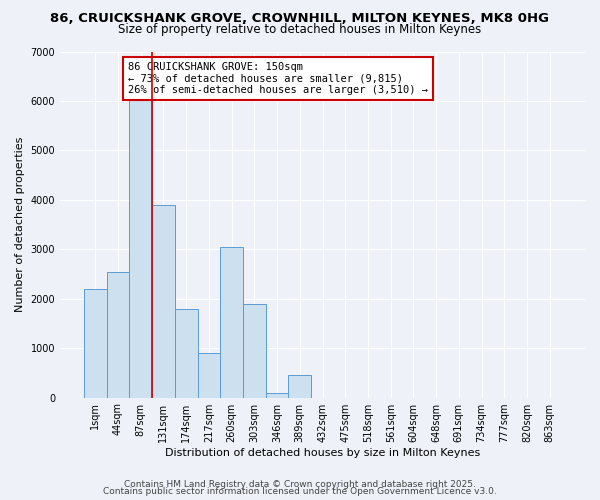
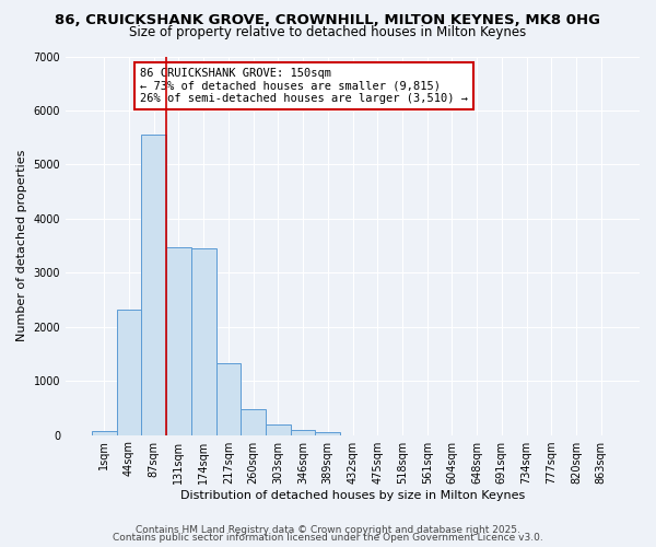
1sqm: 2200 -> 70
44sqm: 2550 -> 2320
87sqm: 6050 -> 5560
131sqm: 3900 -> 3470
174sqm: 1800 -> 3460
217sqm: 900 -> 1330
260sqm: 3050 -> 480
303sqm: 1900 -> 200
389sqm: 450 -> 50
